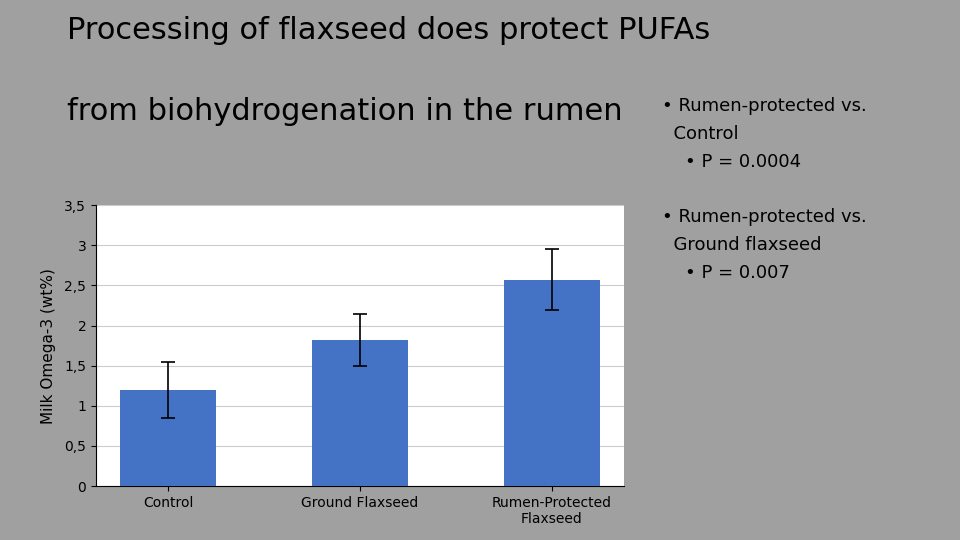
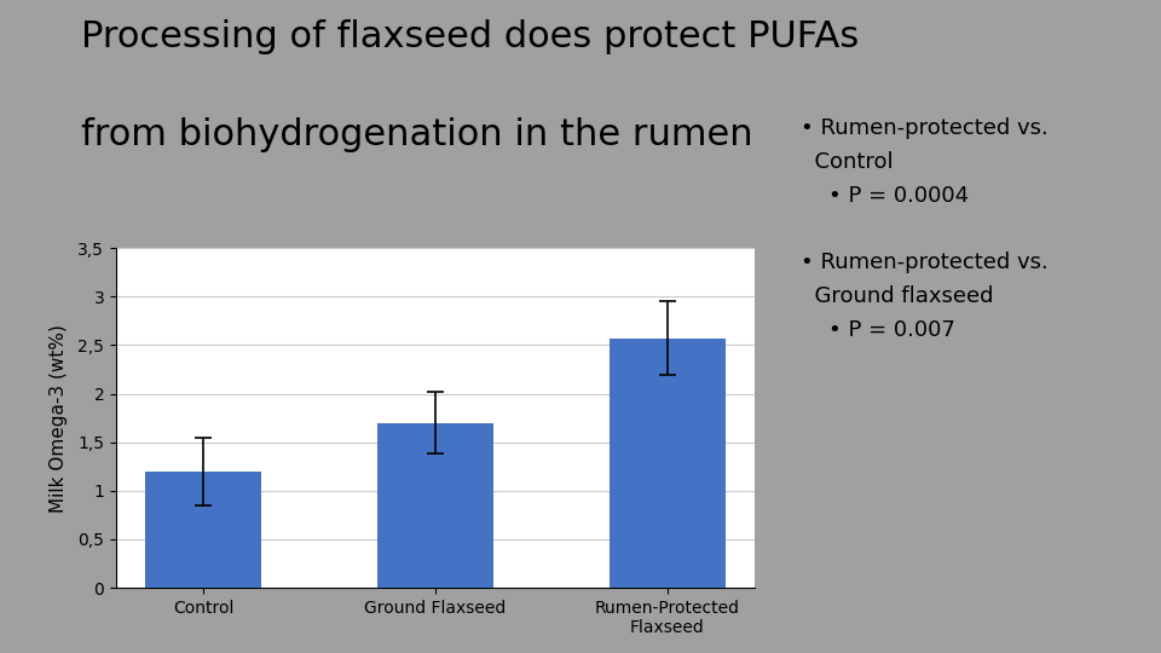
Ground Flaxseed: 1,82 -> 1,70
